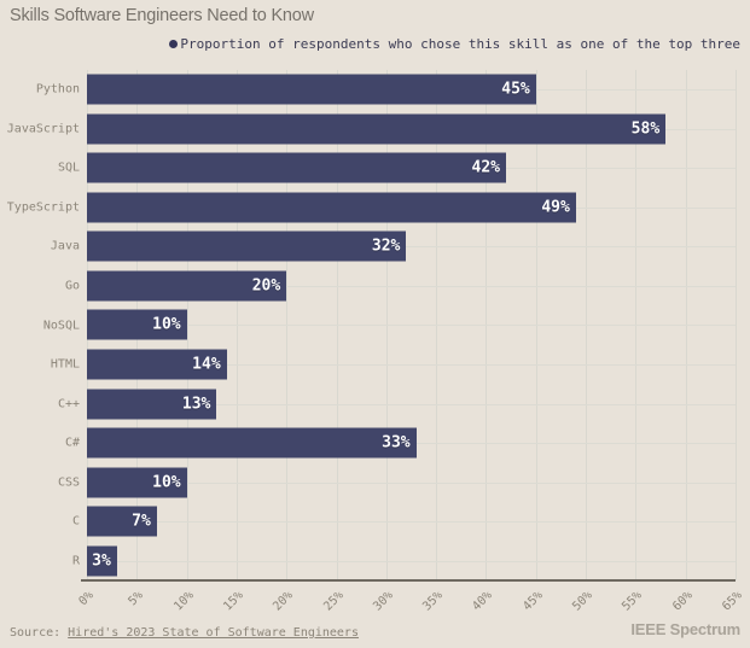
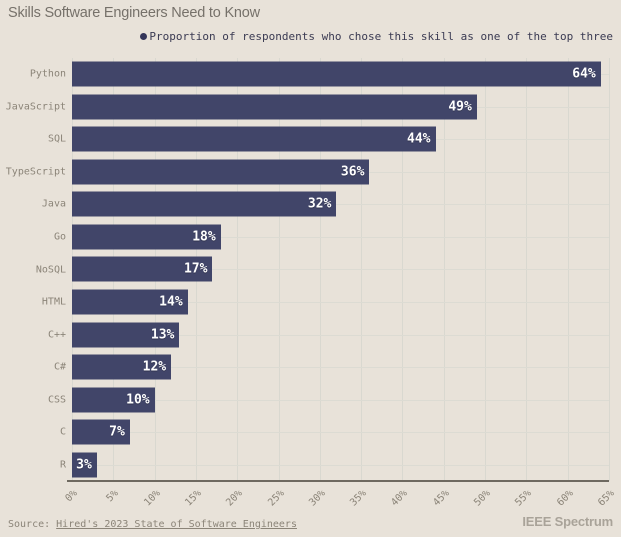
Python: 45% -> 64%
JavaScript: 58% -> 49%
SQL: 42% -> 44%
TypeScript: 49% -> 36%
Go: 20% -> 18%
NoSQL: 10% -> 17%
C#: 33% -> 12%
